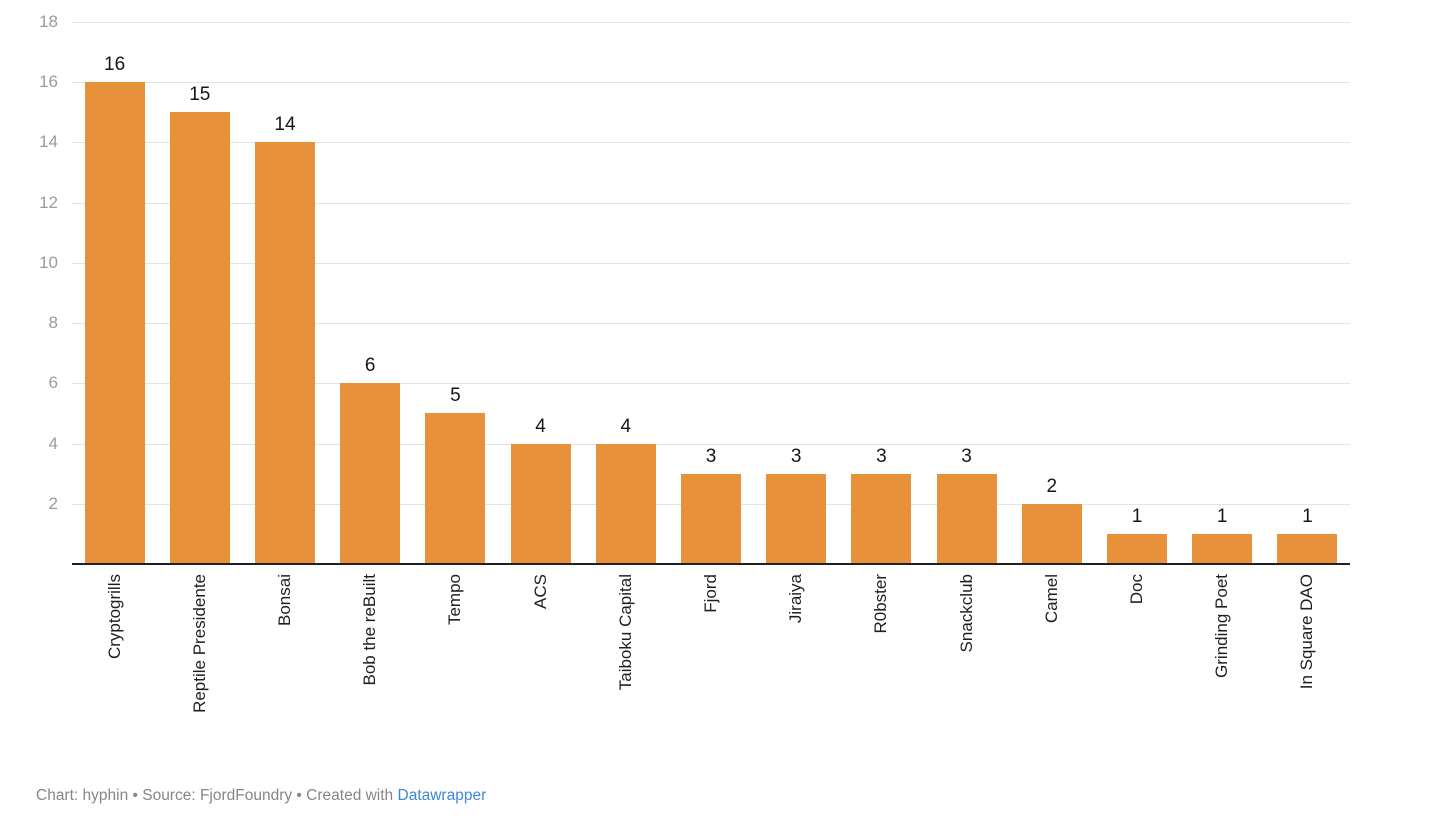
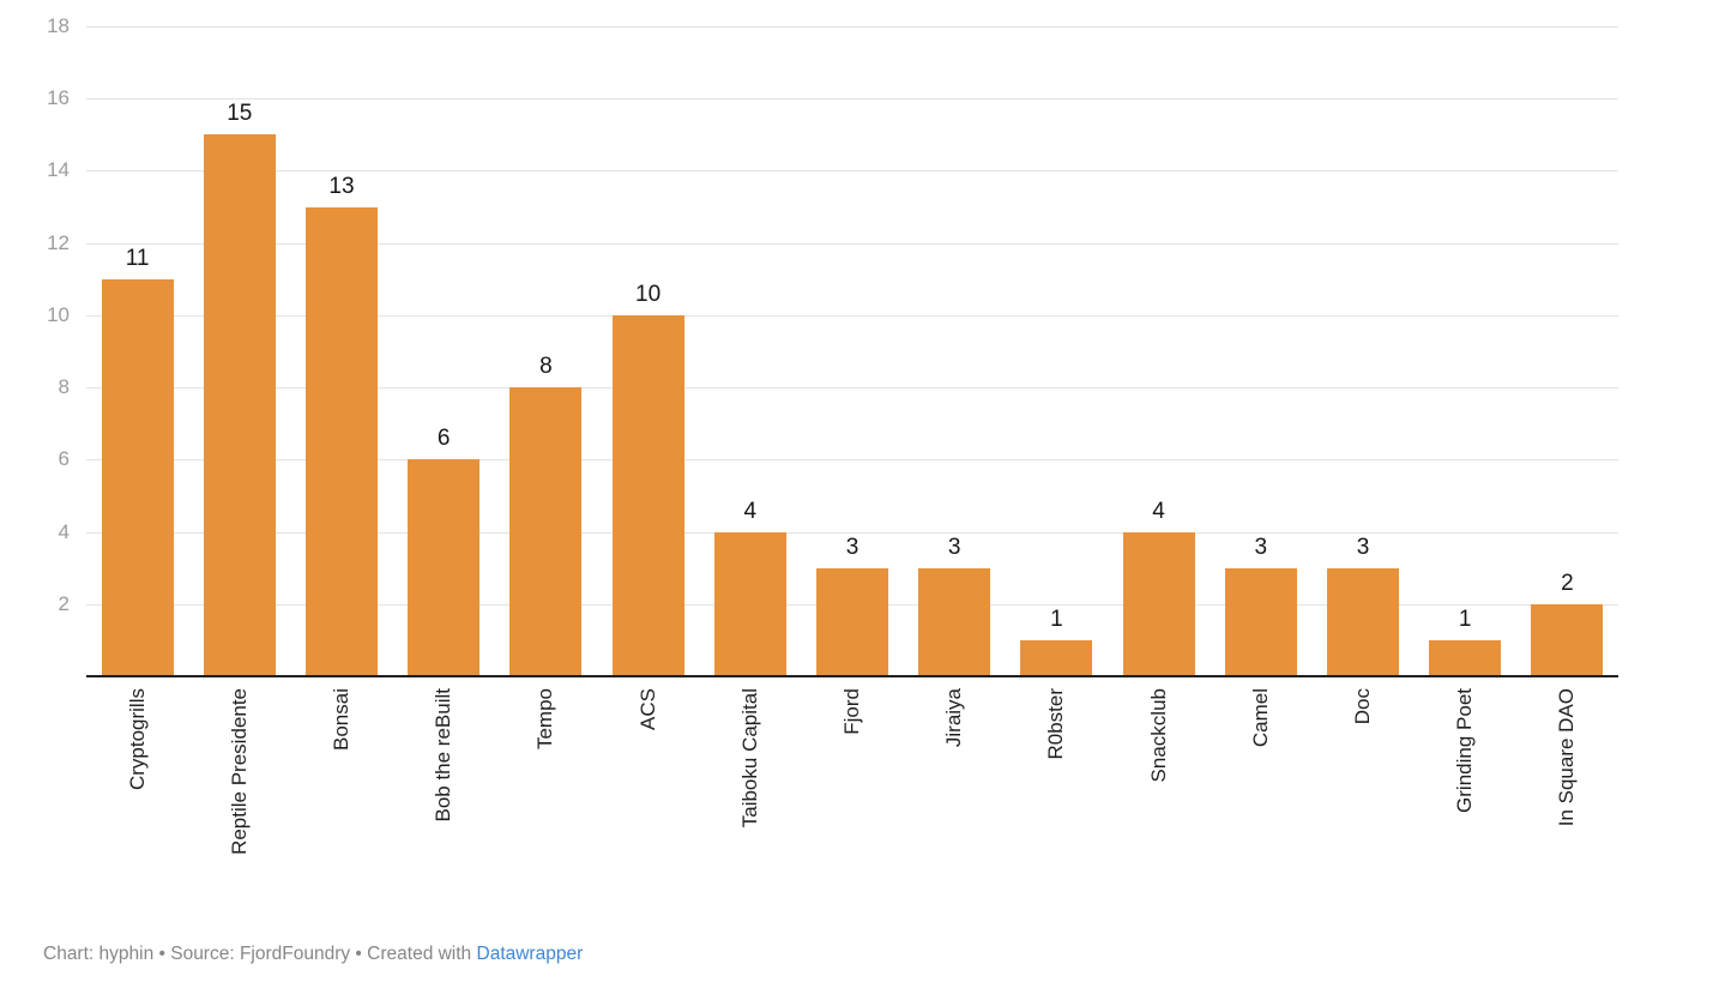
Cryptogrills: 16 -> 11
Bonsai: 14 -> 13
Tempo: 5 -> 8
ACS: 4 -> 10
R0bster: 3 -> 1
Snackclub: 3 -> 4
Camel: 2 -> 3
Doc: 1 -> 3
In Square DAO: 1 -> 2
